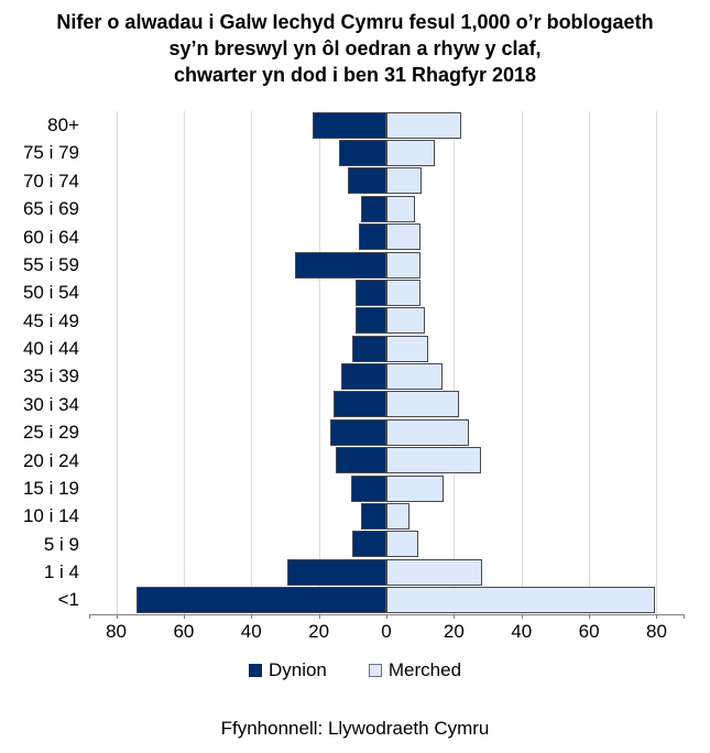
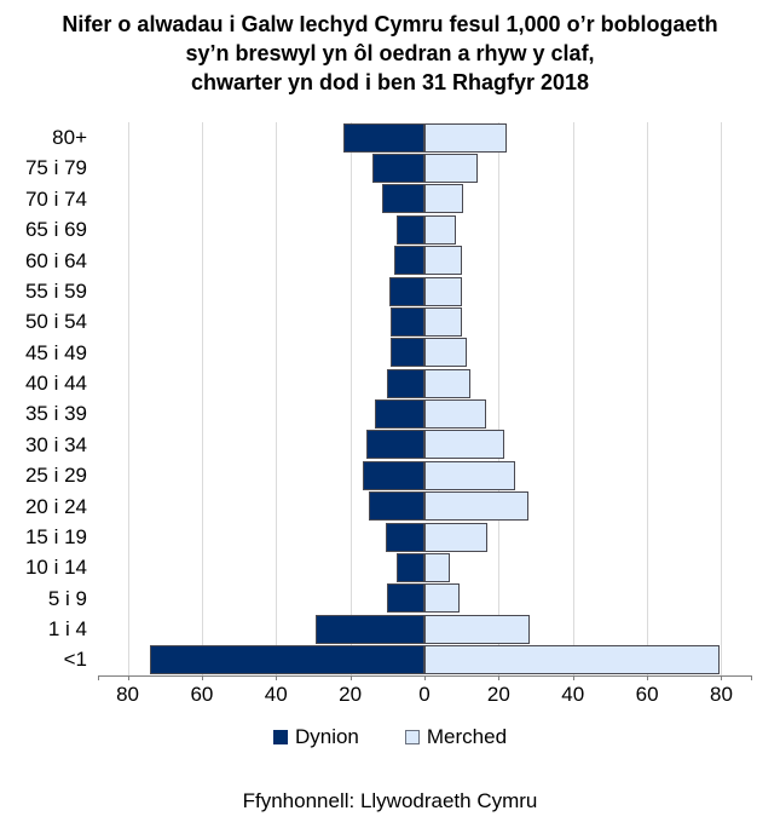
Dynion/55 i 59: 27 -> 10
